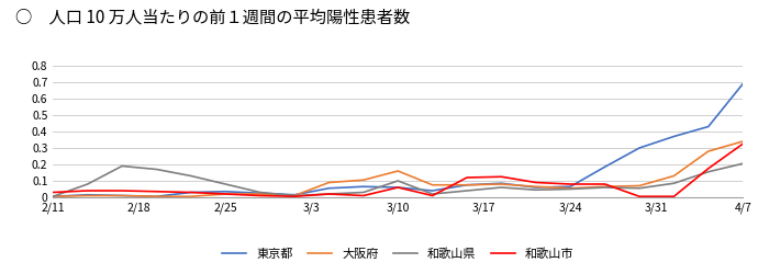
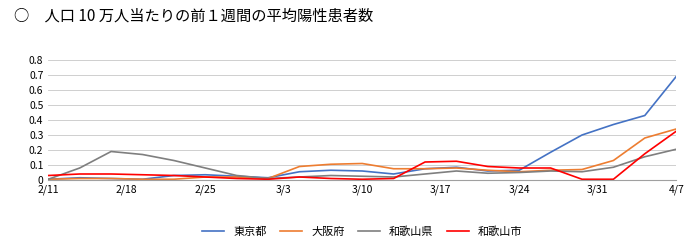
大阪府/3/10: 0.16 -> 0.11
和歌山県/3/10: 0.10 -> 0.03
和歌山市/3/10: 0.06 -> 0.01
